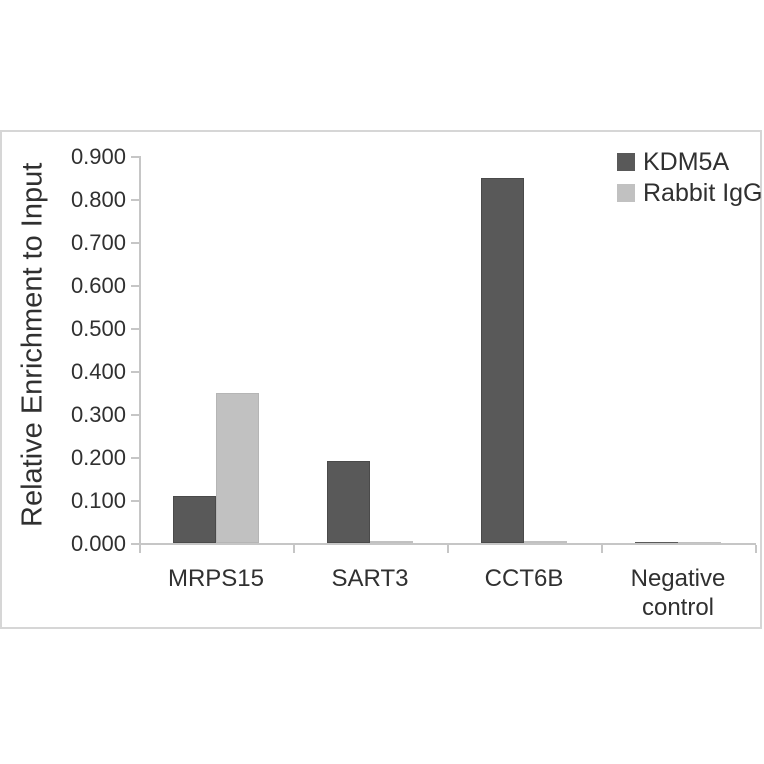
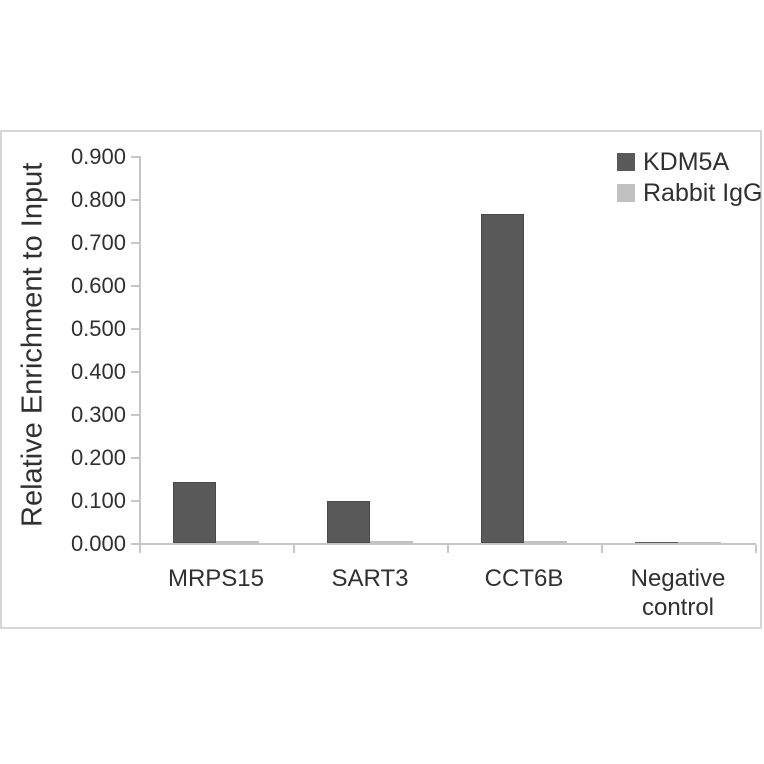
KDM5A/MRPS15: 0.11 -> 0.14
Rabbit IgG/MRPS15: 0.35 -> 0.01
KDM5A/SART3: 0.19 -> 0.10
KDM5A/CCT6B: 0.85 -> 0.77
